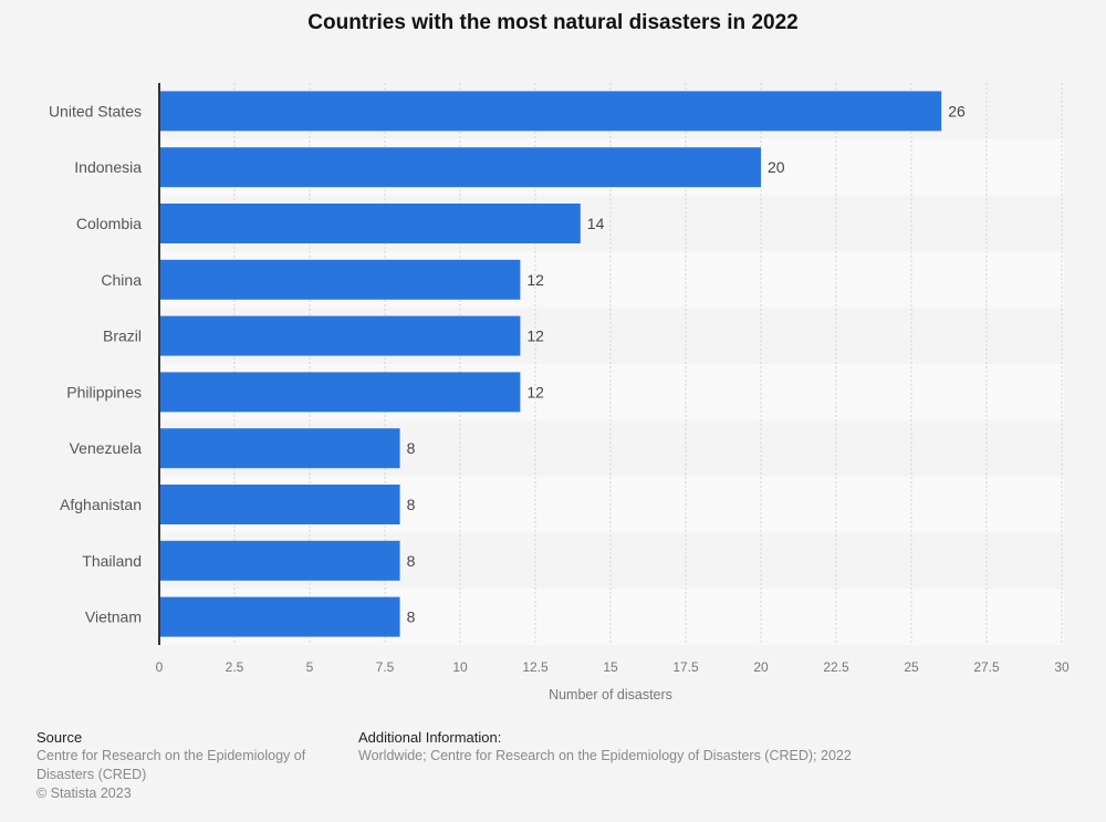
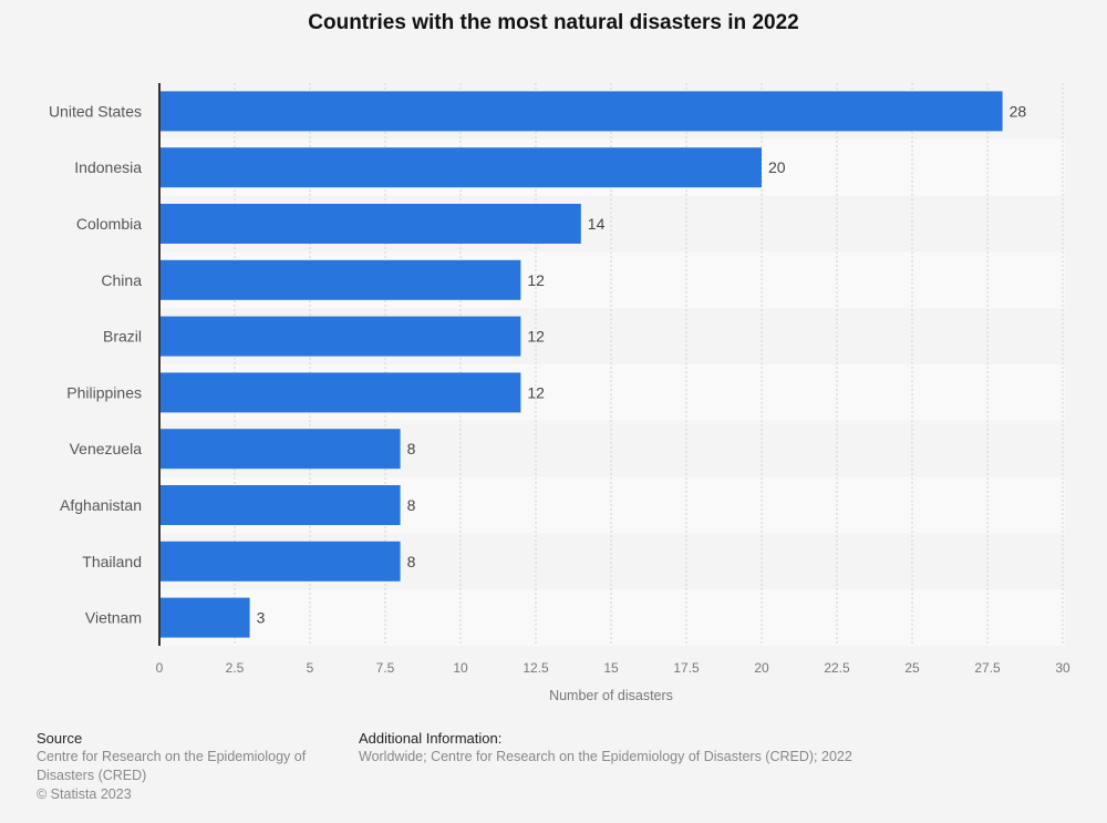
United States: 26 -> 28
Vietnam: 8 -> 3
